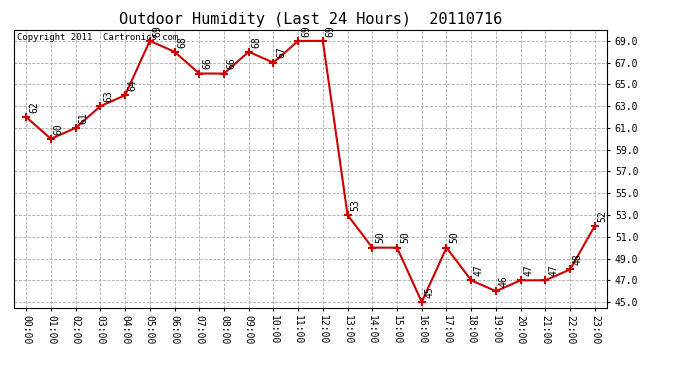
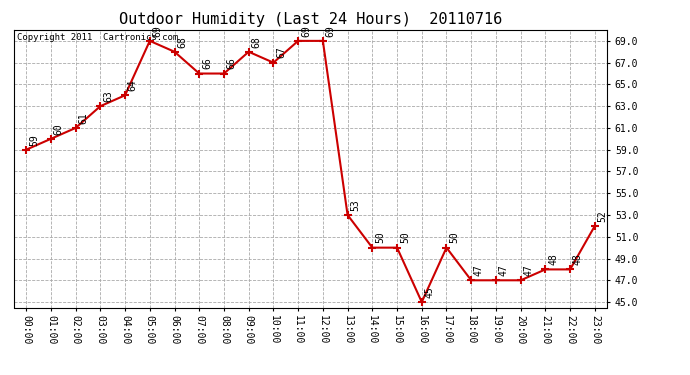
00:00: 62 -> 59
19:00: 46 -> 47
21:00: 47 -> 48
